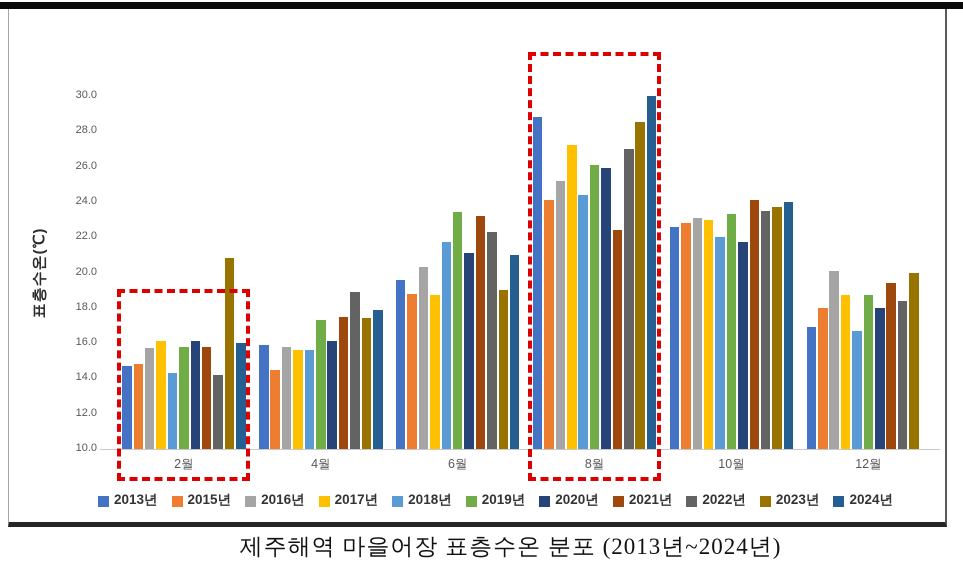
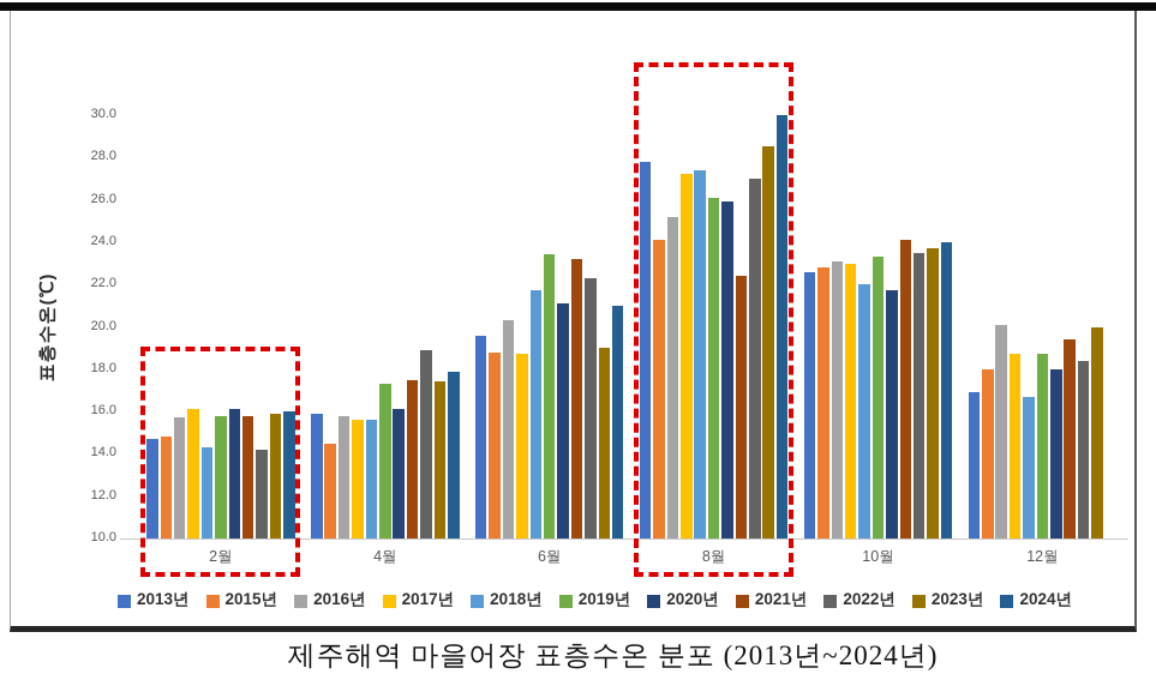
2023년/2월: 20.8 -> 15.9
2013년/8월: 28.8 -> 27.8
2018년/8월: 24.4 -> 27.4
